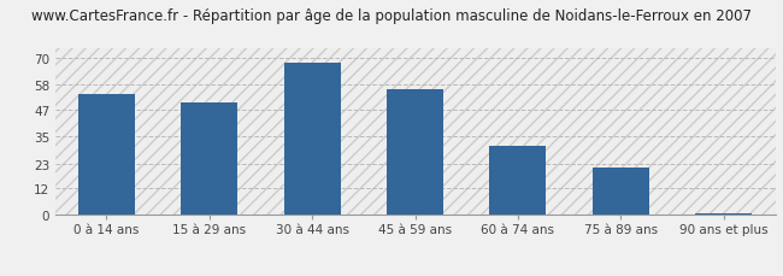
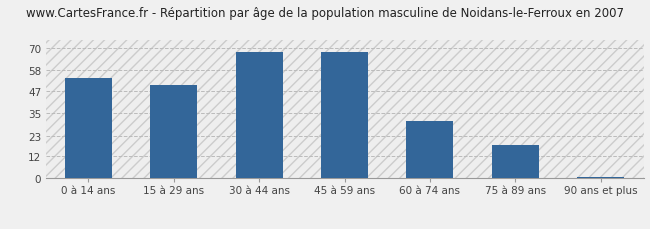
45 à 59 ans: 56 -> 68
75 à 89 ans: 21 -> 18
